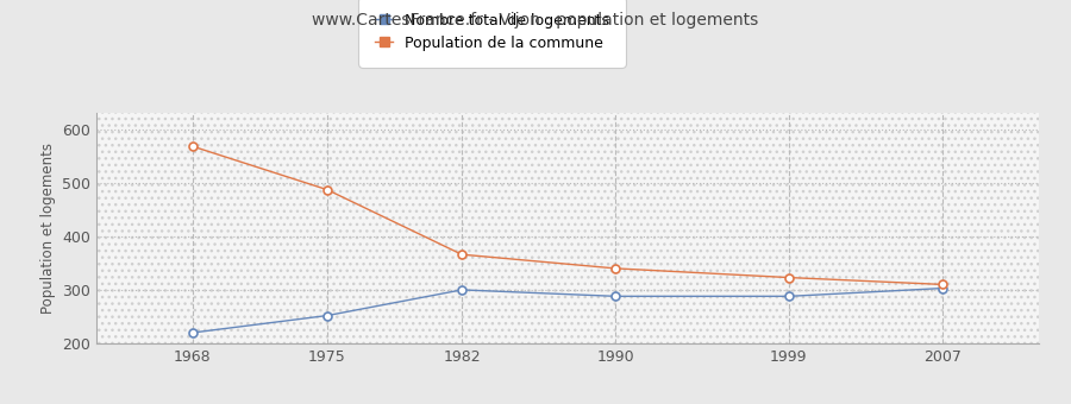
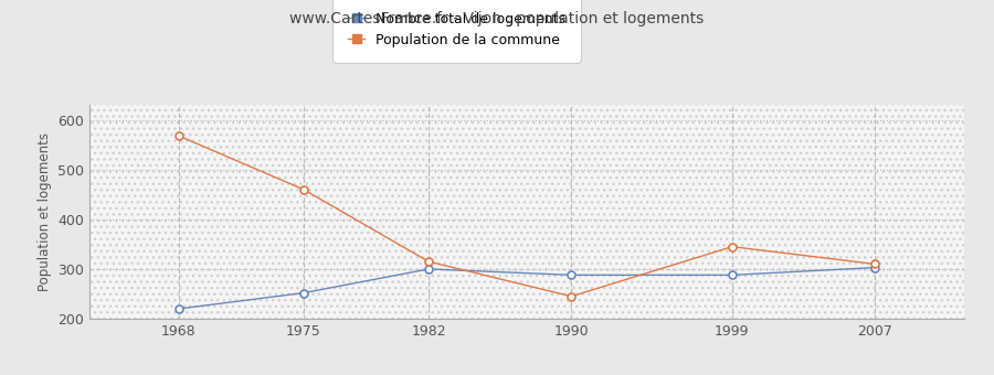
Population de la commune/1975: 487 -> 460
Population de la commune/1982: 366 -> 315
Population de la commune/1990: 340 -> 245
Population de la commune/1999: 323 -> 345
